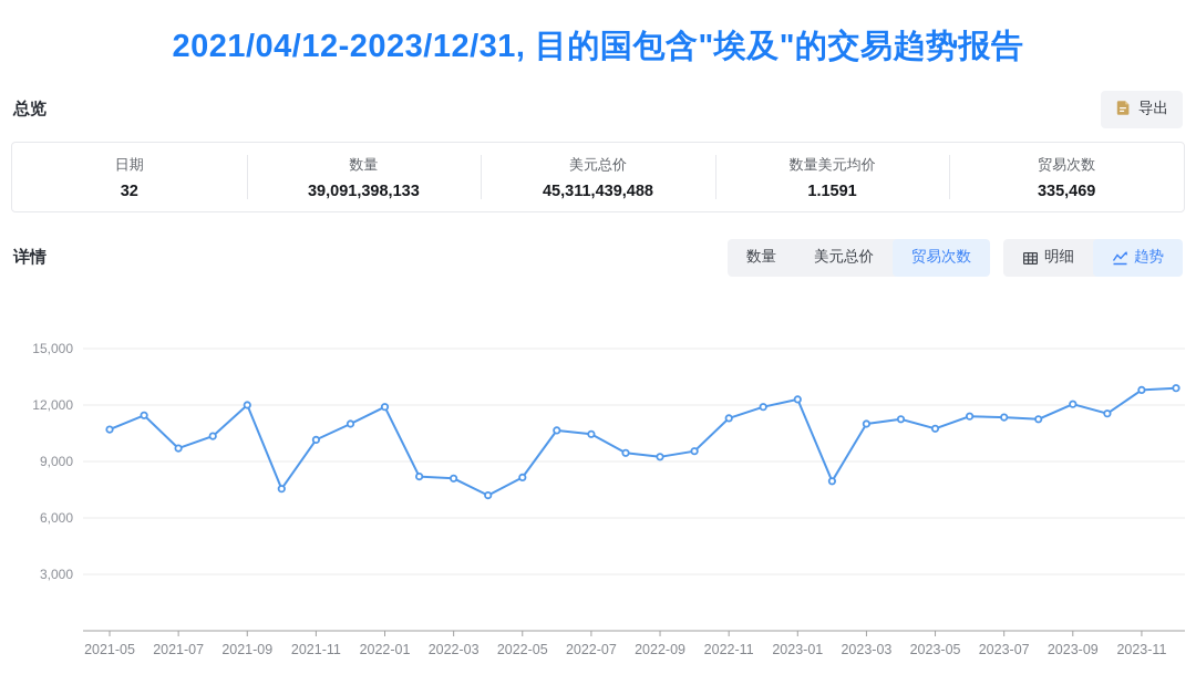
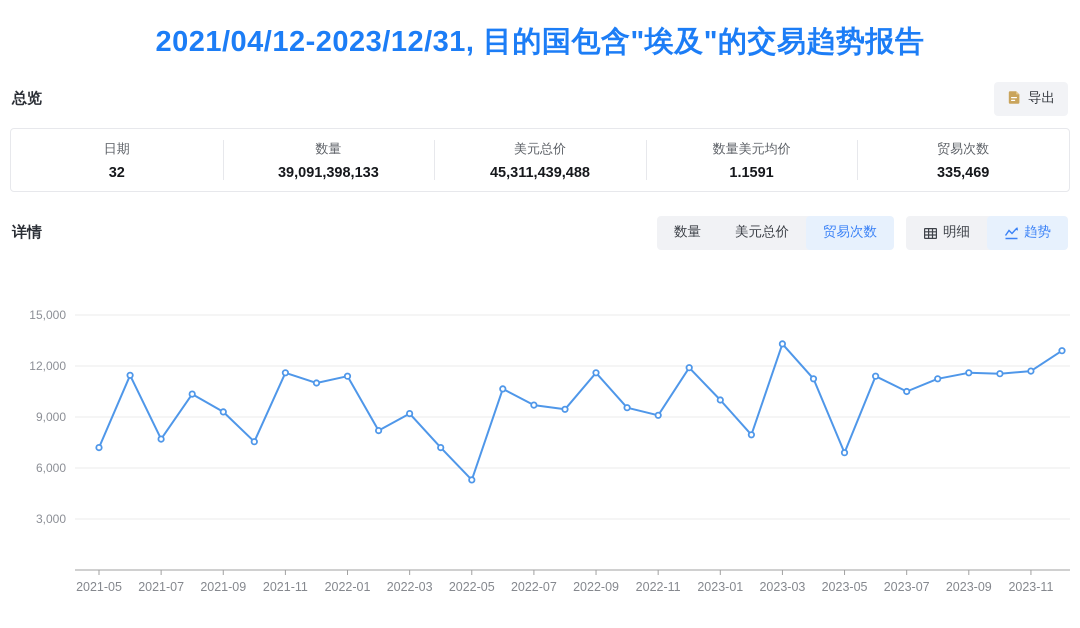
2021-05: 10700 -> 7200
2021-07: 9700 -> 7700
2021-09: 12000 -> 9300
2021-11: 10200 -> 11600
2022-01: 11900 -> 11400
2022-03: 8100 -> 9200
2022-05: 8200 -> 5300
2022-07: 10400 -> 9700
2022-09: 9200 -> 11600
2022-11: 11300 -> 9100
2023-01: 12300 -> 10000
2023-03: 11000 -> 13300
2023-05: 10800 -> 6900
2023-07: 11400 -> 10500
2023-09: 12000 -> 11600
2023-11: 12800 -> 11700
